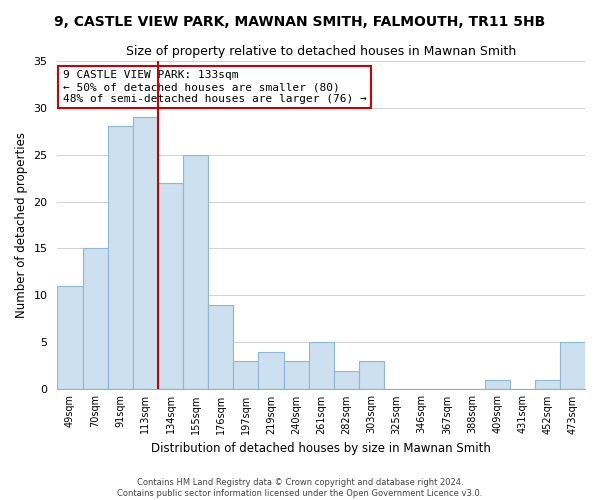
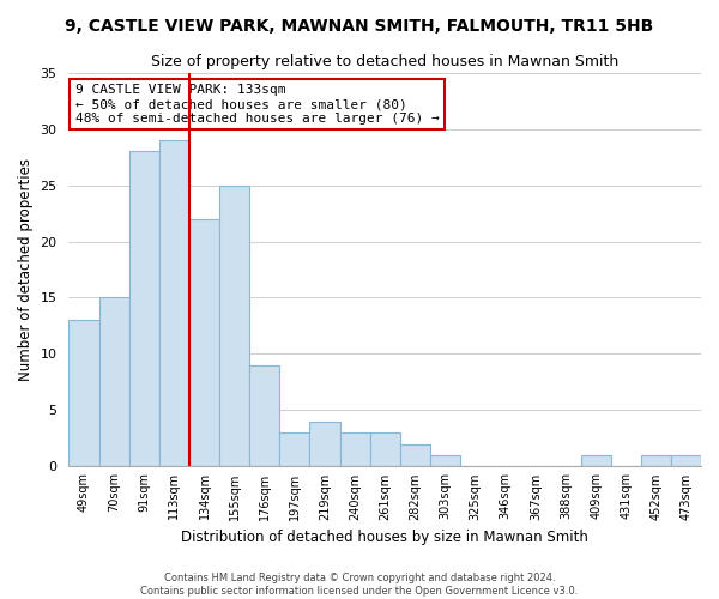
49sqm: 11 -> 13
261sqm: 5 -> 3
303sqm: 3 -> 1
473sqm: 5 -> 1
